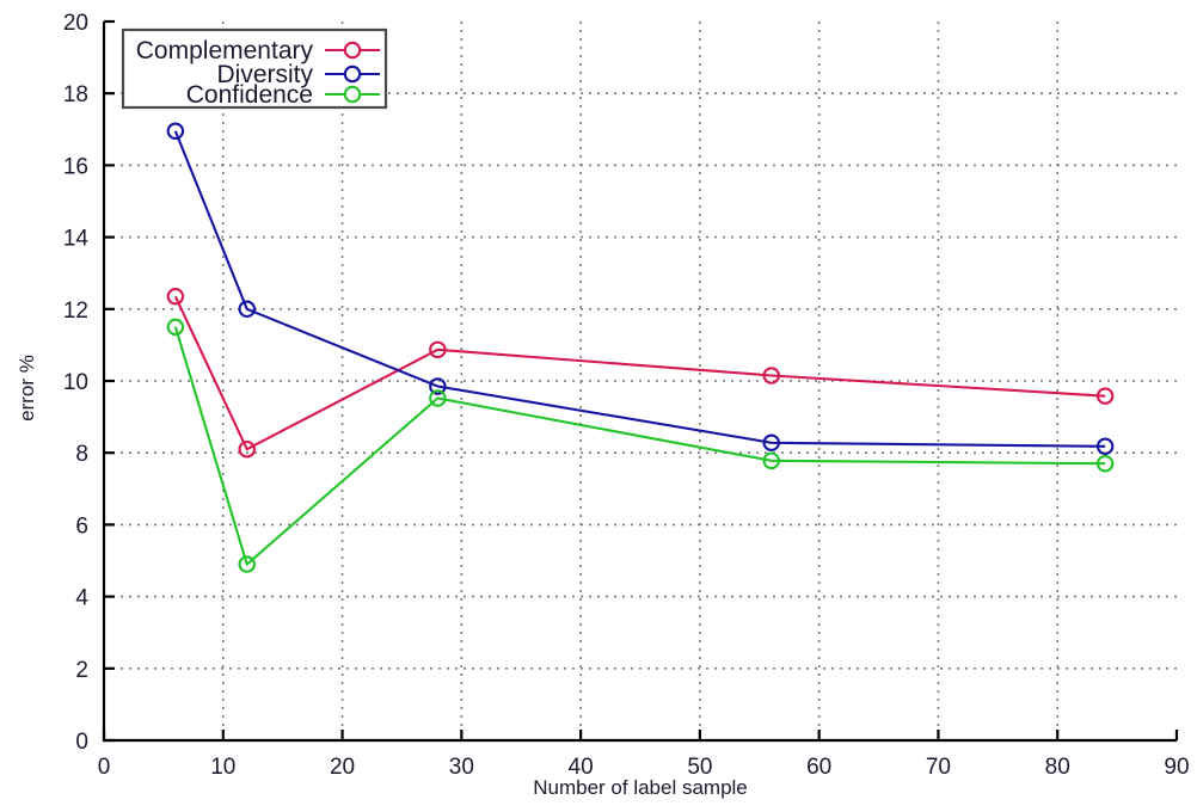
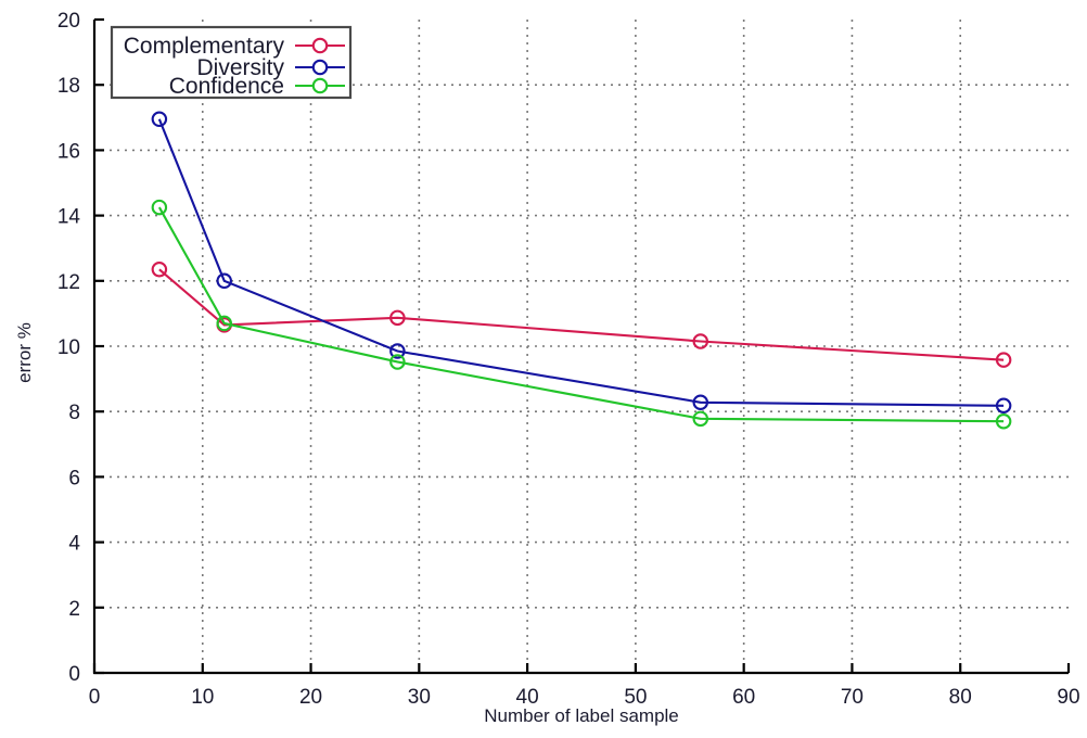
Confidence/6: 11.5 -> 14.2
Complementary/12: 8.1 -> 10.7
Confidence/12: 4.9 -> 10.7
